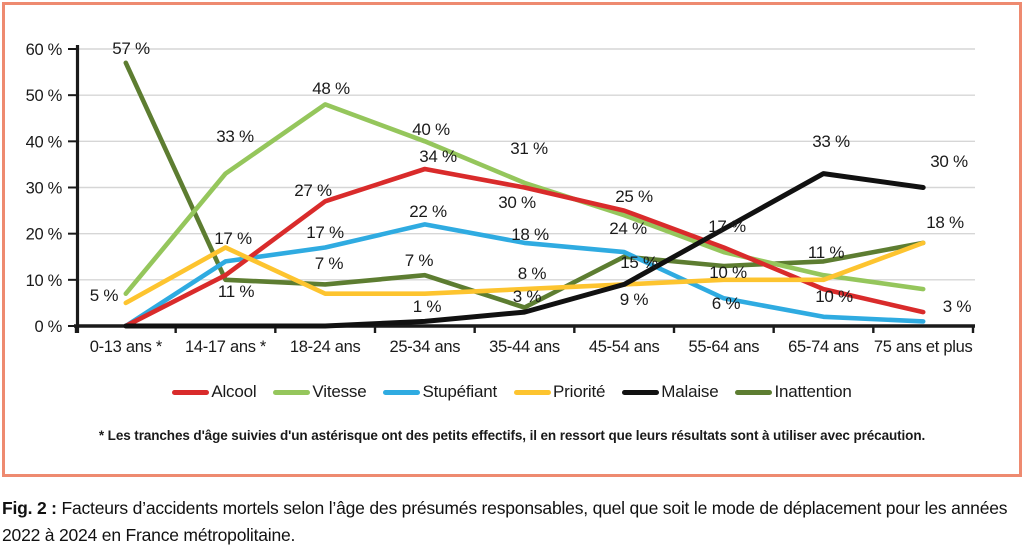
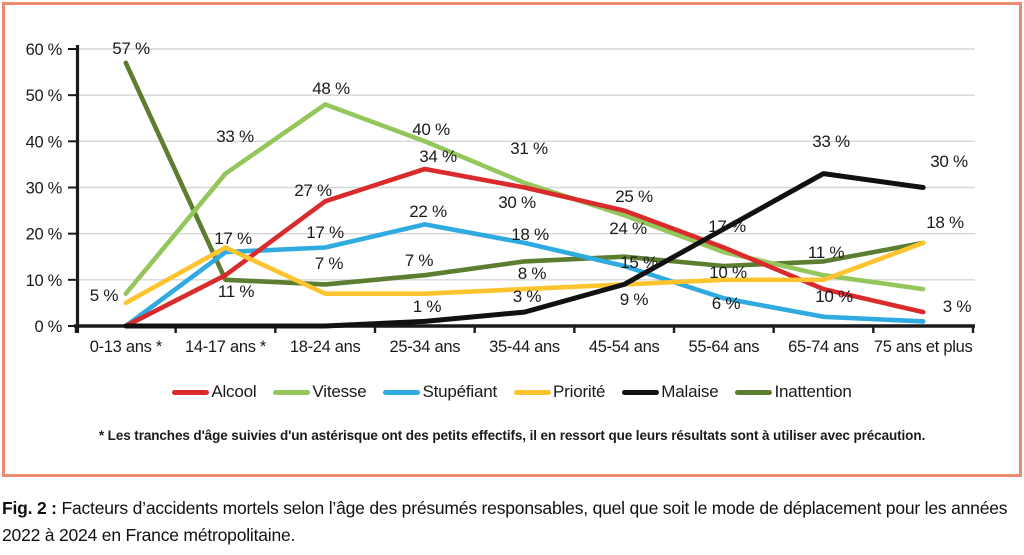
Stupéfiant/14-17 ans *: 14% -> 16%
Inattention/35-44 ans: 4% -> 14%
Stupéfiant/45-54 ans: 16% -> 13%
